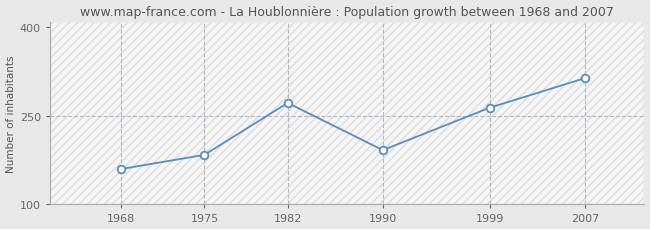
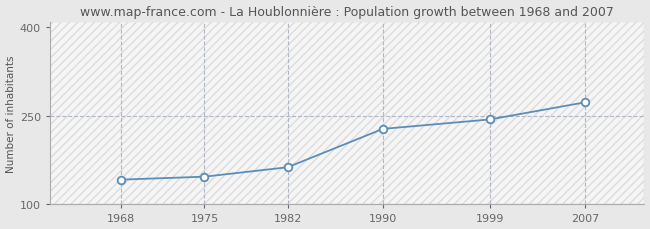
1968: 160 -> 142
1975: 184 -> 147
1982: 272 -> 163
1990: 192 -> 228
1999: 264 -> 244
2007: 314 -> 273
